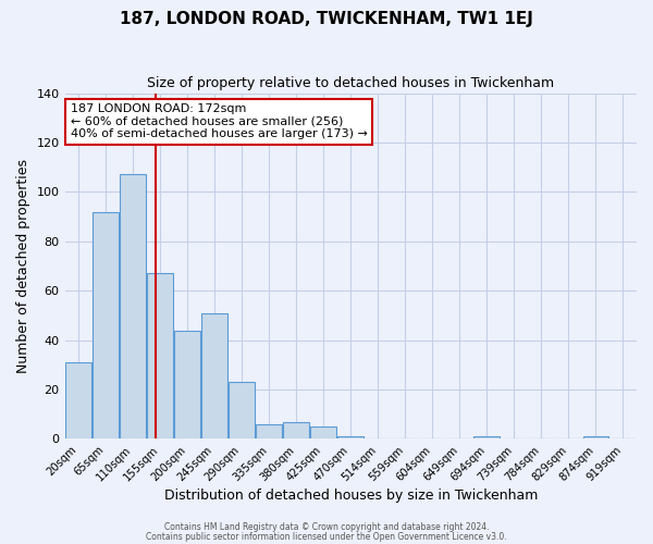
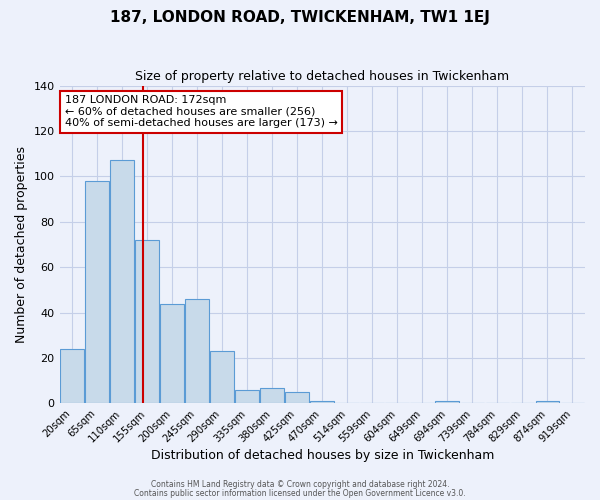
20sqm: 31 -> 24
65sqm: 92 -> 98
155sqm: 67 -> 72
245sqm: 51 -> 46
